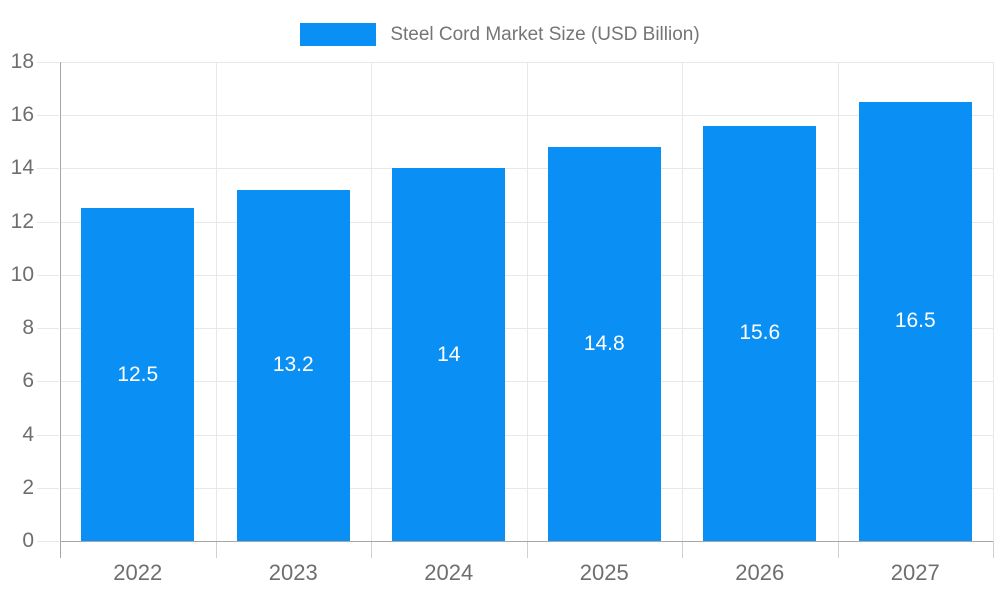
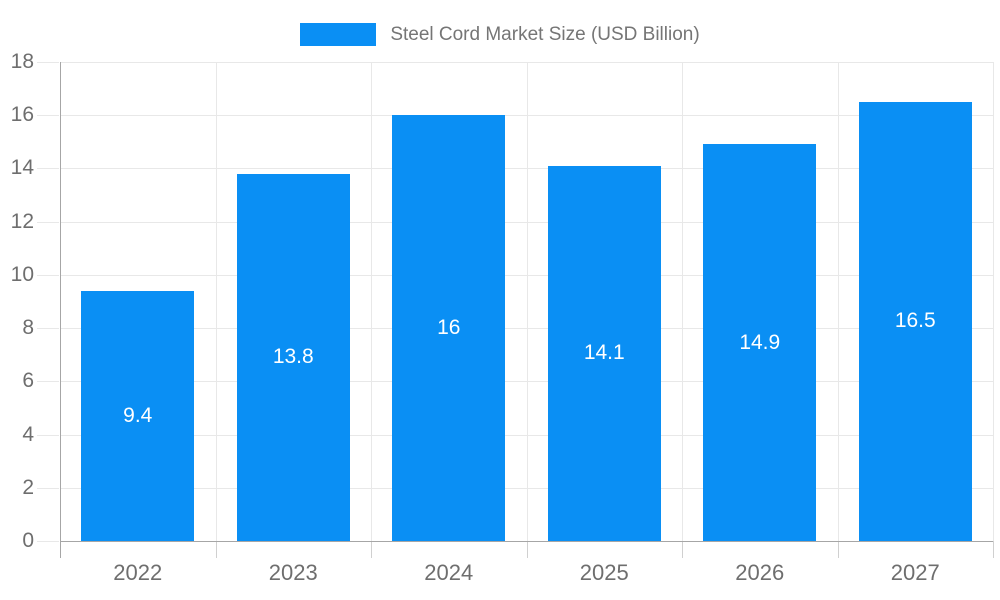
2022: 12.5 -> 9.4
2023: 13.2 -> 13.8
2024: 14 -> 16
2025: 14.8 -> 14.1
2026: 15.6 -> 14.9
